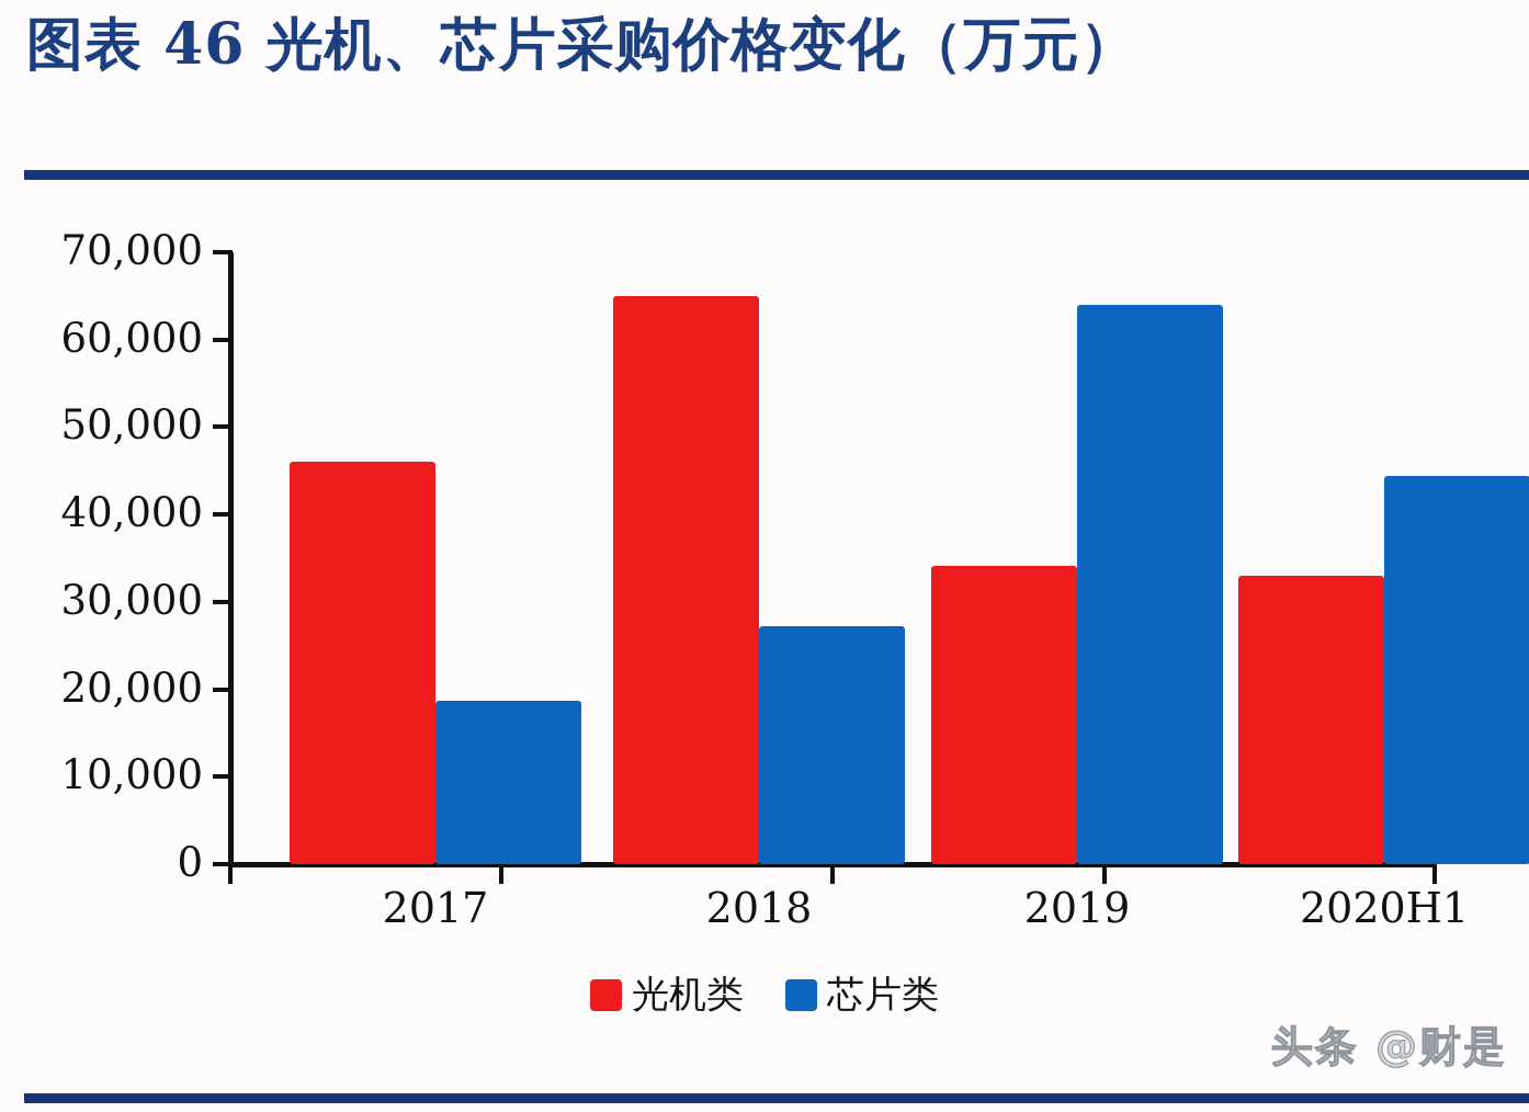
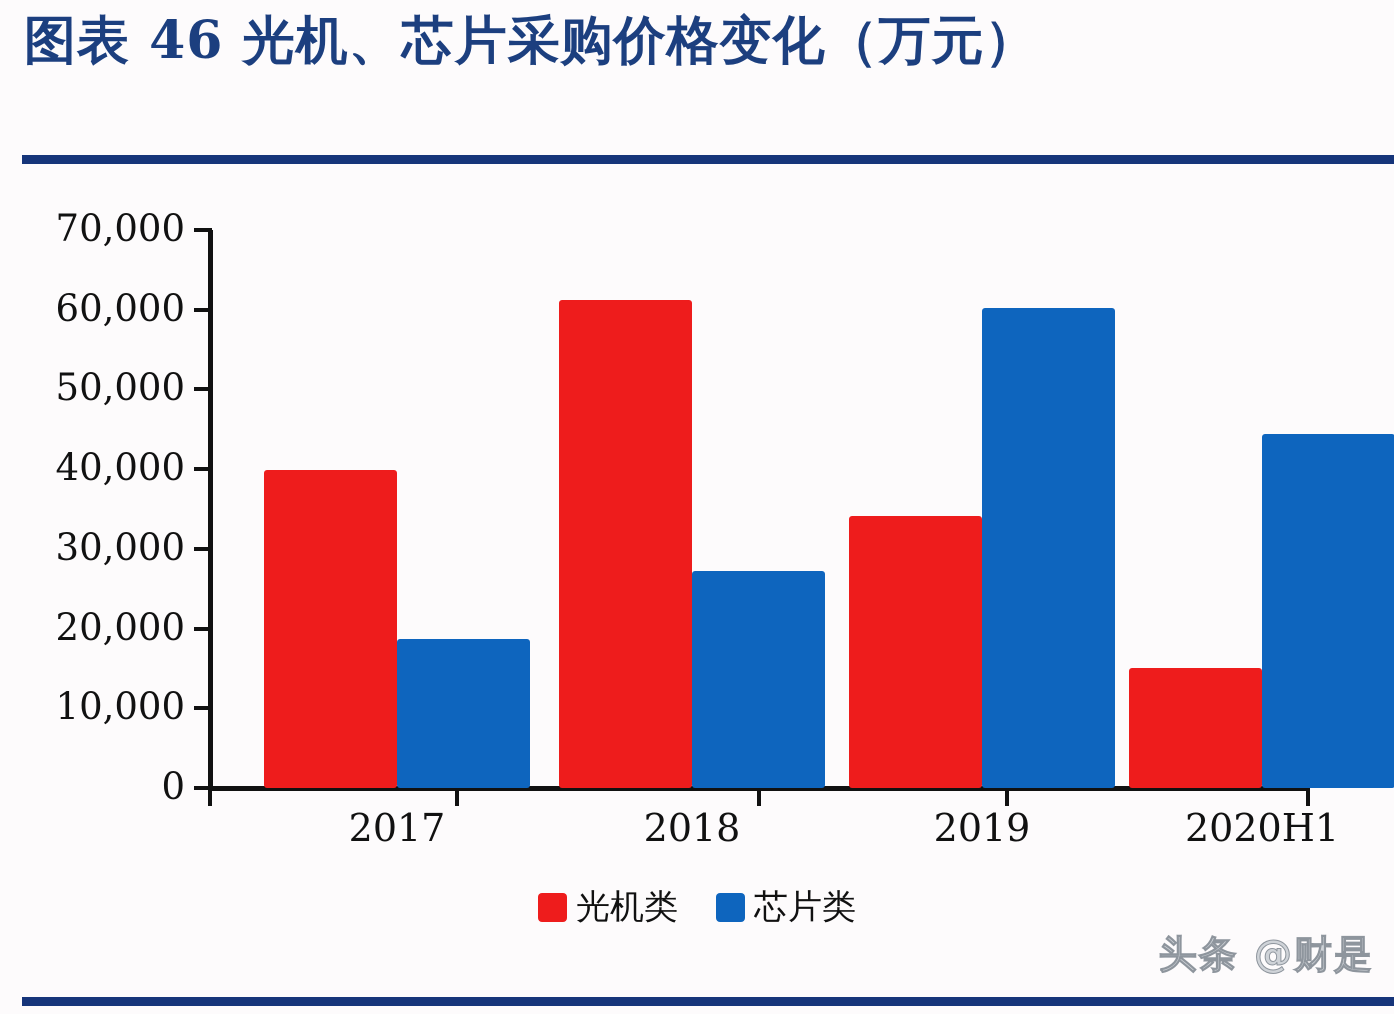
光机类/2017: 46000 -> 40000
光机类/2018: 65000 -> 61000
芯片类/2019: 64000 -> 60000
光机类/2020H1: 33000 -> 15000
